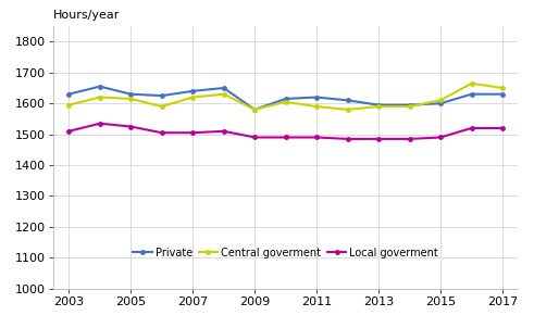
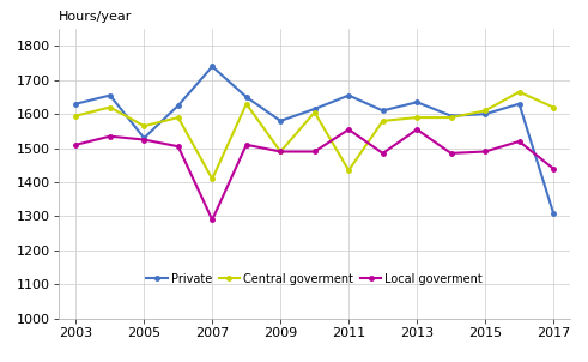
Private/2005: 1630 -> 1530
Central goverment/2005: 1615 -> 1565
Private/2007: 1640 -> 1740
Central goverment/2007: 1620 -> 1410
Local goverment/2007: 1505 -> 1290
Central goverment/2009: 1580 -> 1490
Private/2011: 1620 -> 1655
Central goverment/2011: 1590 -> 1435
Local goverment/2011: 1490 -> 1555
Private/2013: 1595 -> 1635
Local goverment/2013: 1485 -> 1555
Private/2017: 1630 -> 1310
Central goverment/2017: 1650 -> 1620
Local goverment/2017: 1520 -> 1440
